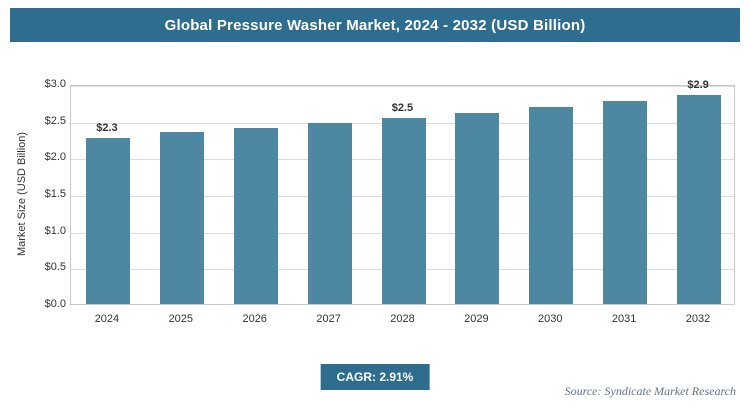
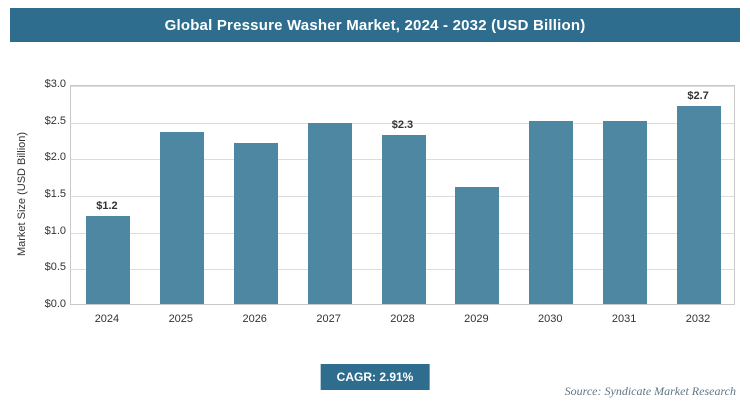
2024: $2.3 -> $1.2
2026: $2.4 -> $2.2
2028: $2.5 -> $2.3
2029: $2.6 -> $1.6
2030: $2.7 -> $2.5
2031: $2.8 -> $2.5
2032: $2.9 -> $2.7
